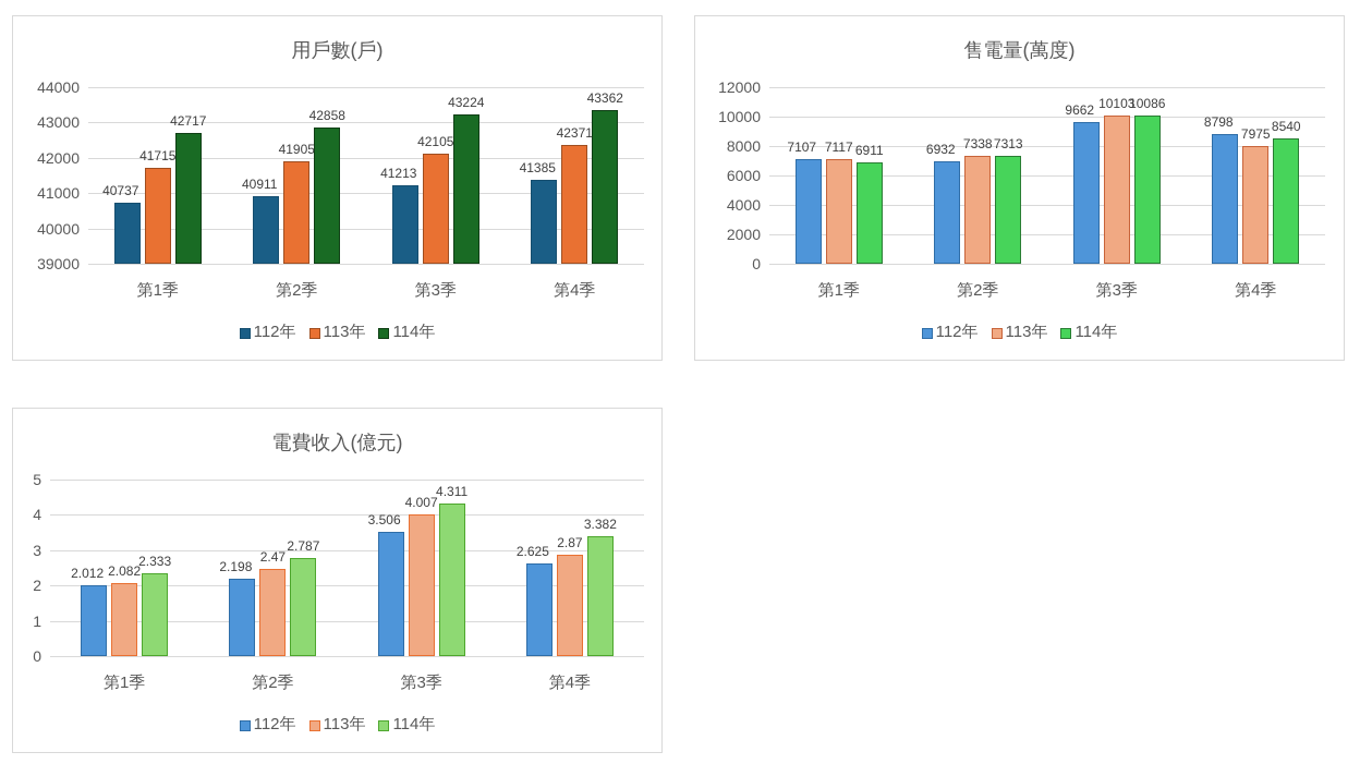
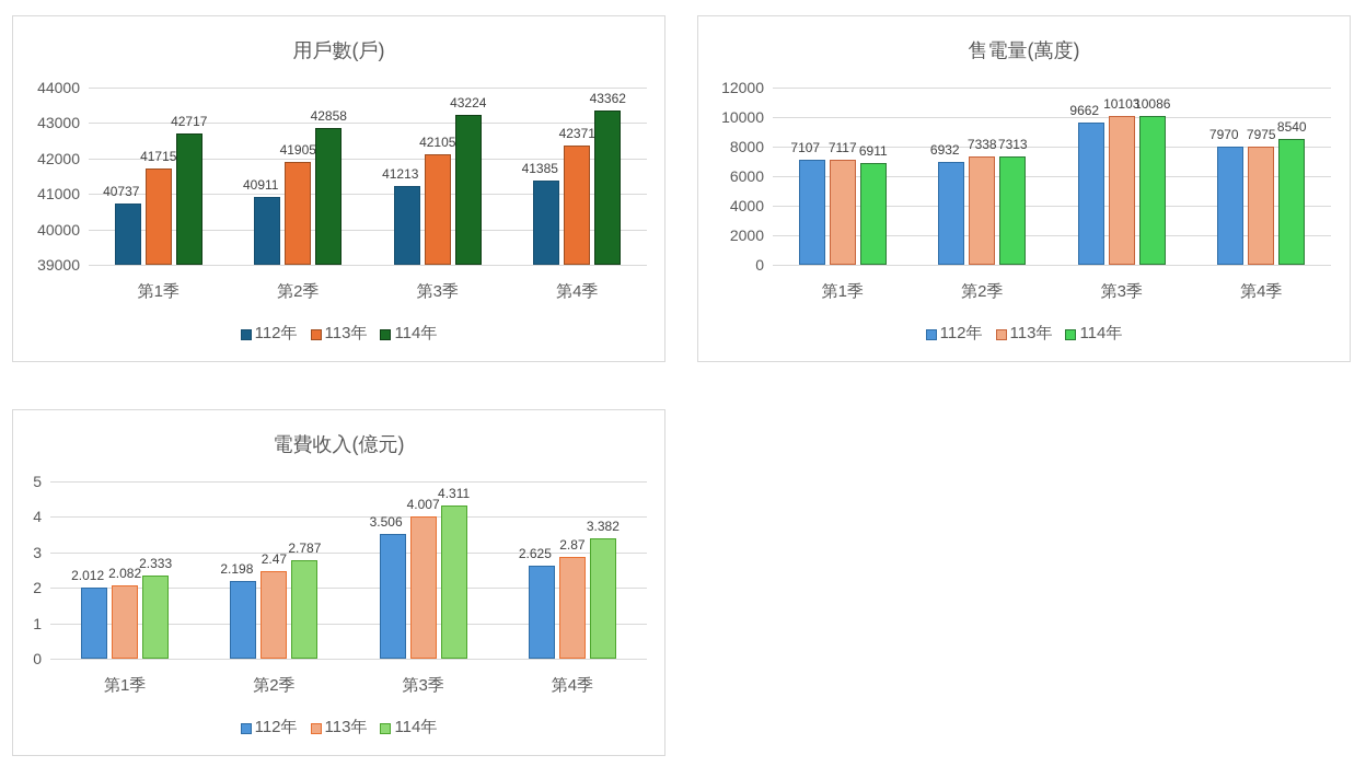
售電量(萬度)/112年/第4季: 8798 -> 7970
